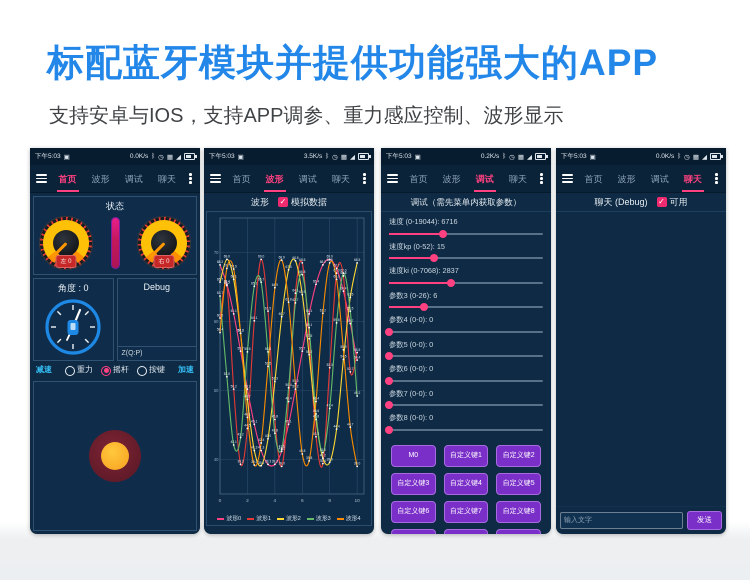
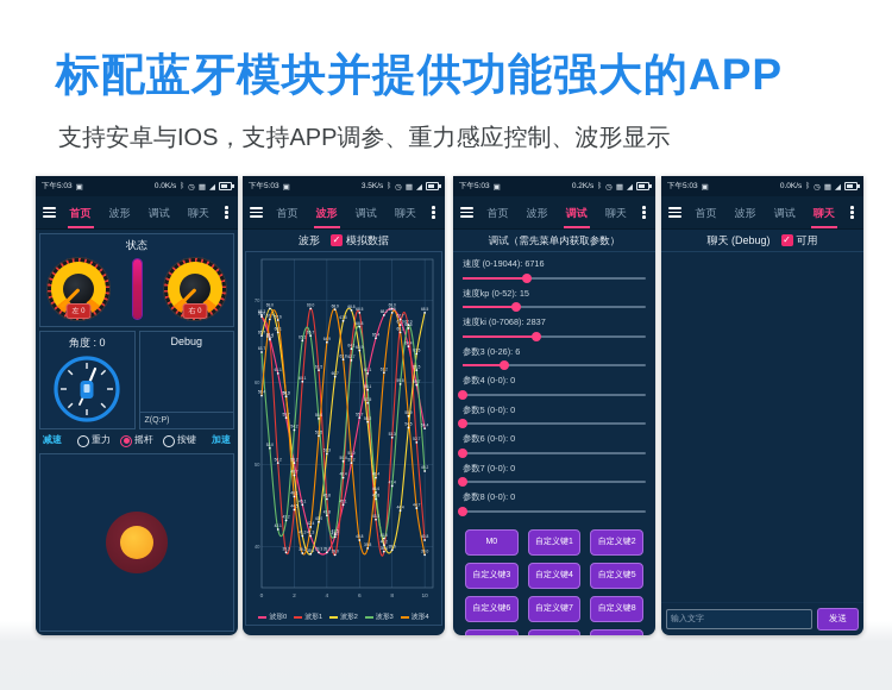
波形1/0: 60.5 -> 68.0
波形3/2: 55.6 -> 54.2
波形1/10: 55.5 -> 40.8
